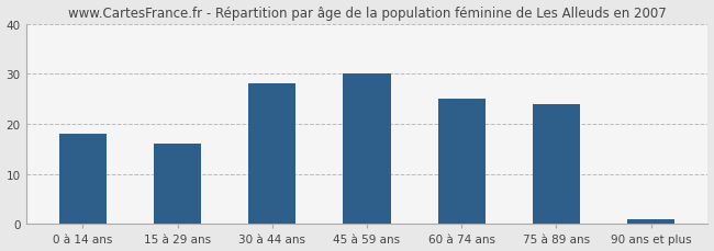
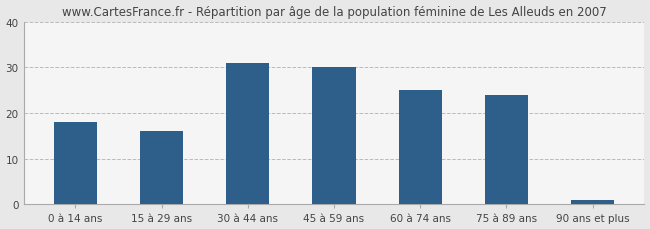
30 à 44 ans: 28 -> 31
